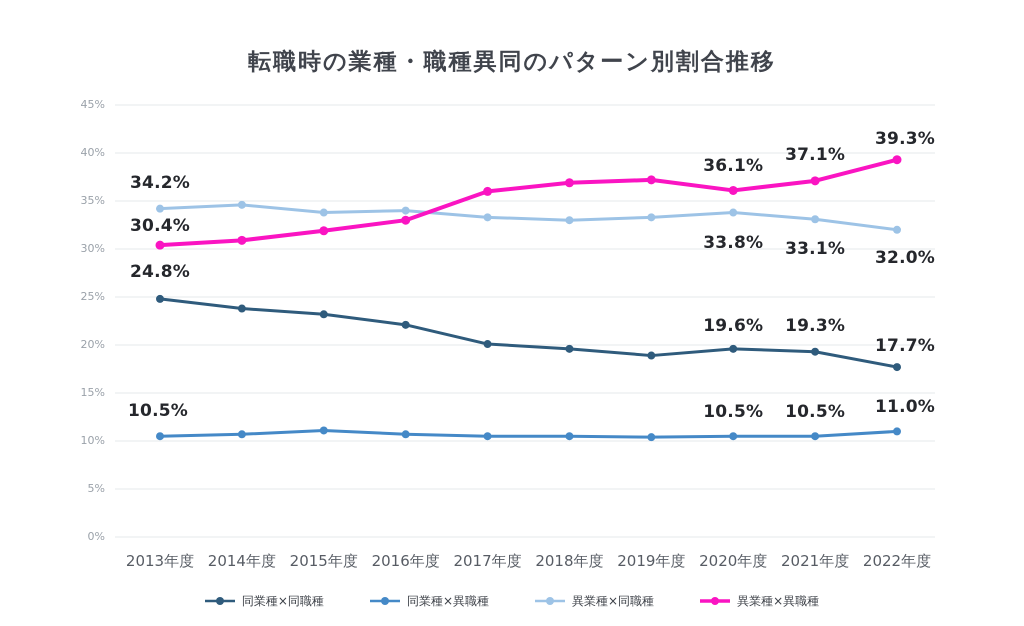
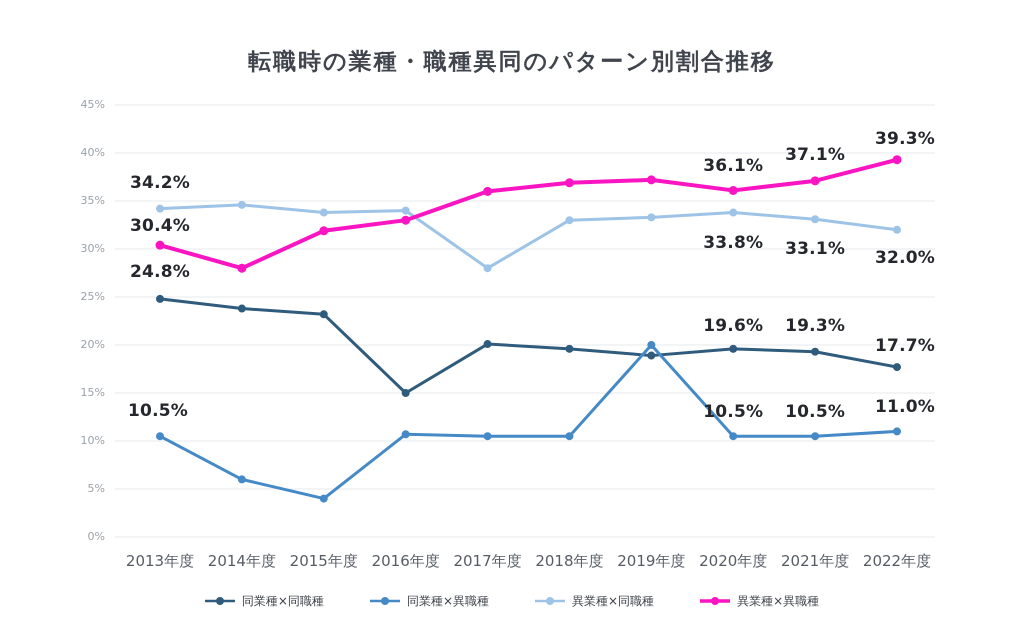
同業種×異職種/2014年度: 11% -> 6%
異業種×異職種/2014年度: 31% -> 28%
同業種×異職種/2015年度: 11% -> 4%
同業種×同職種/2016年度: 22% -> 15%
異業種×同職種/2017年度: 33% -> 28%
同業種×異職種/2019年度: 10% -> 20%
